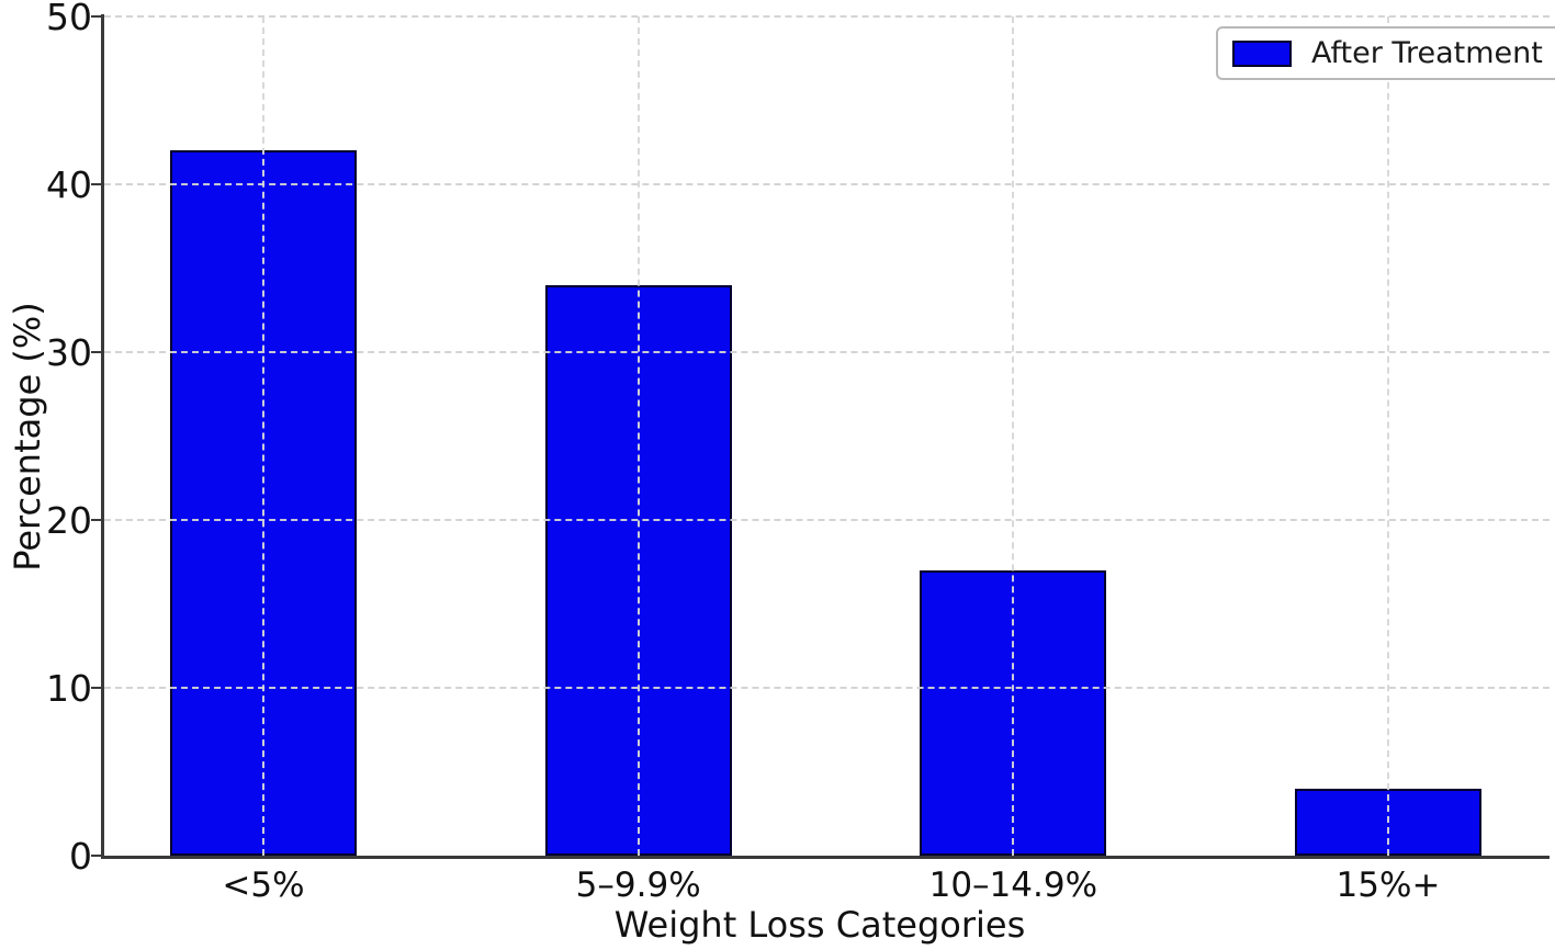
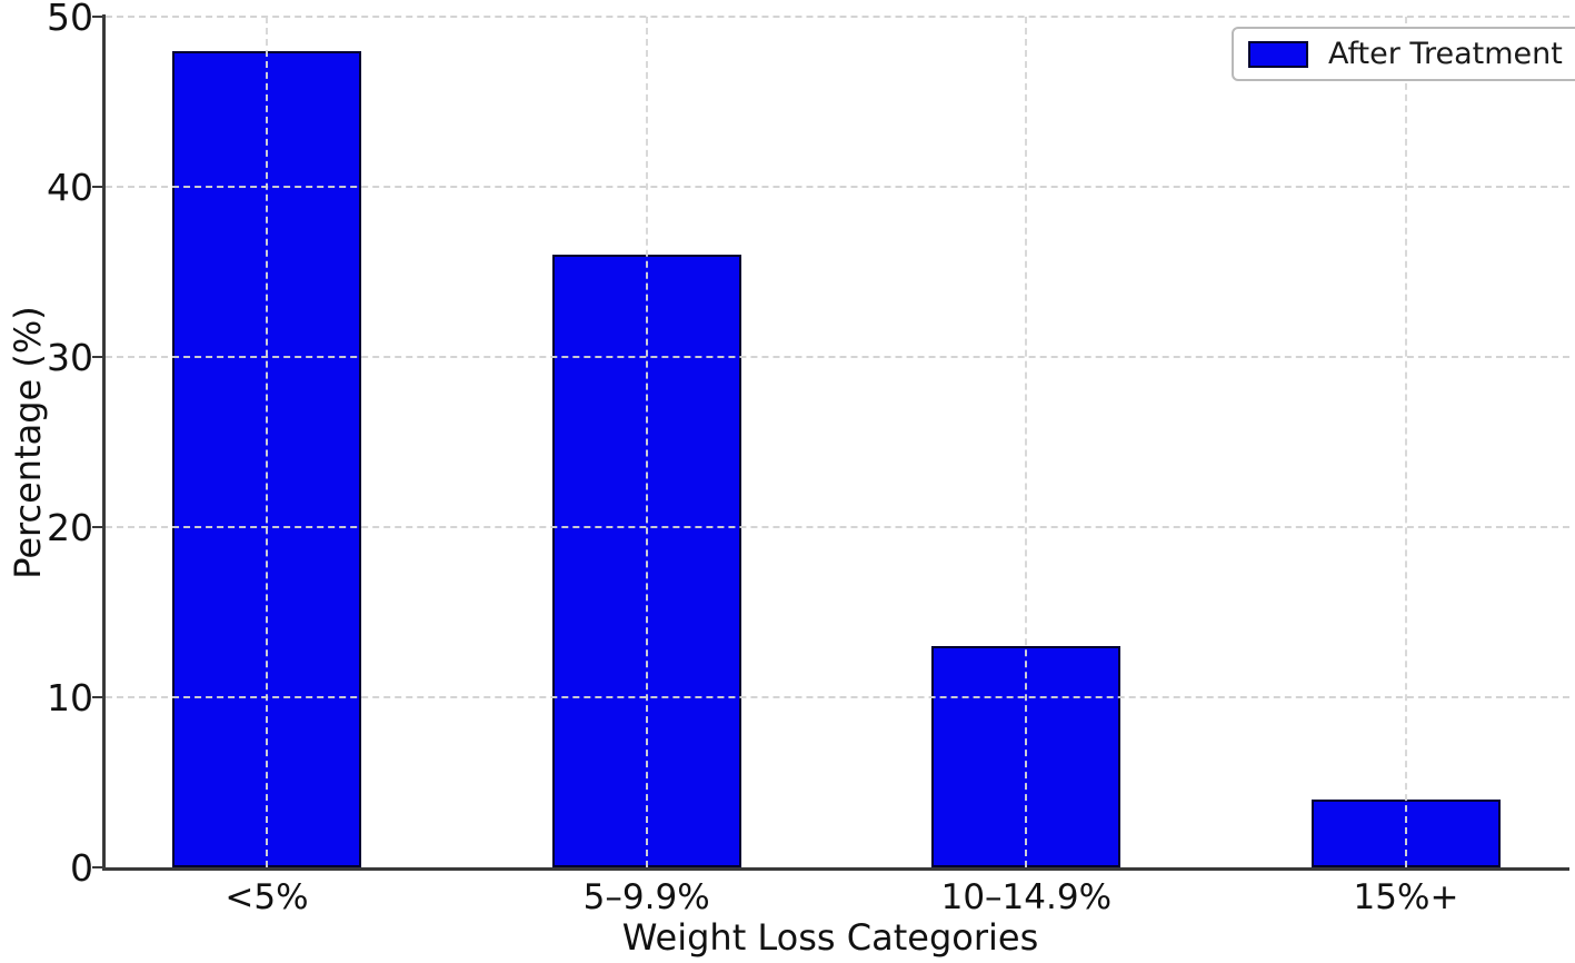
<5%: 42 -> 48
5–9.9%: 34 -> 36
10–14.9%: 17 -> 13
